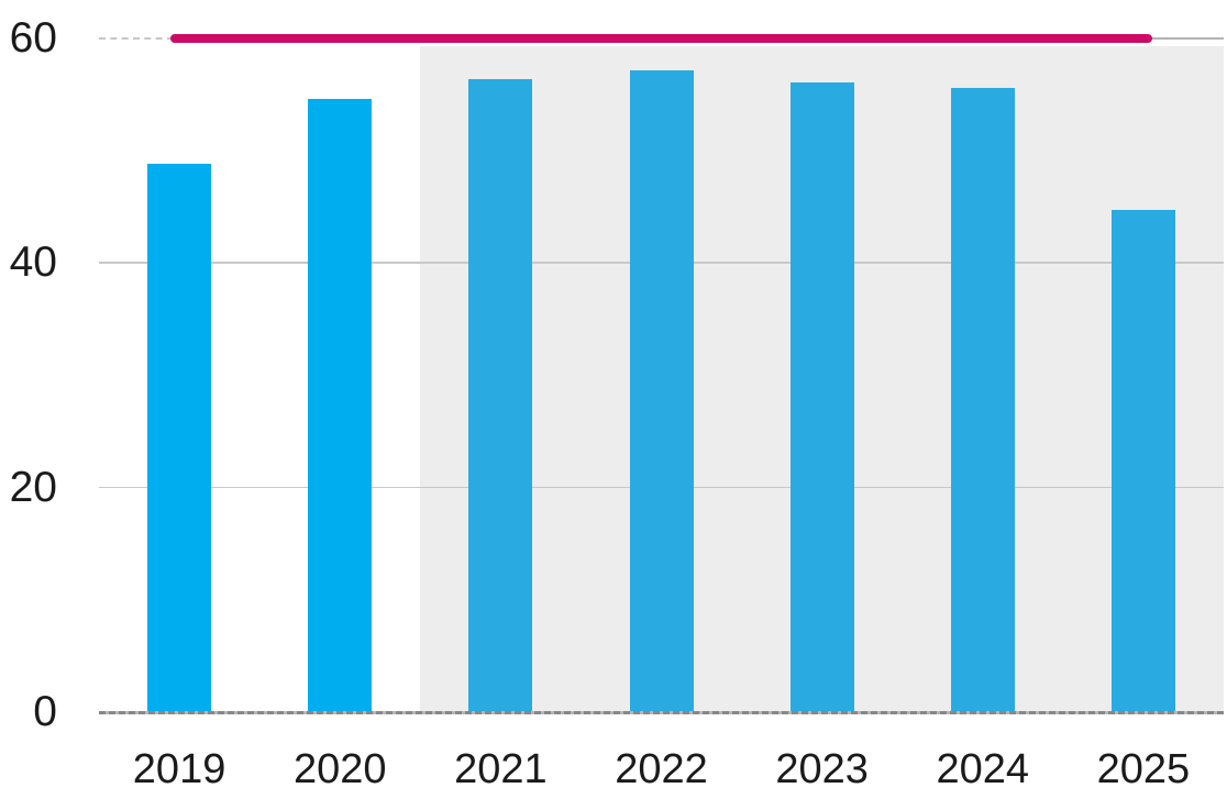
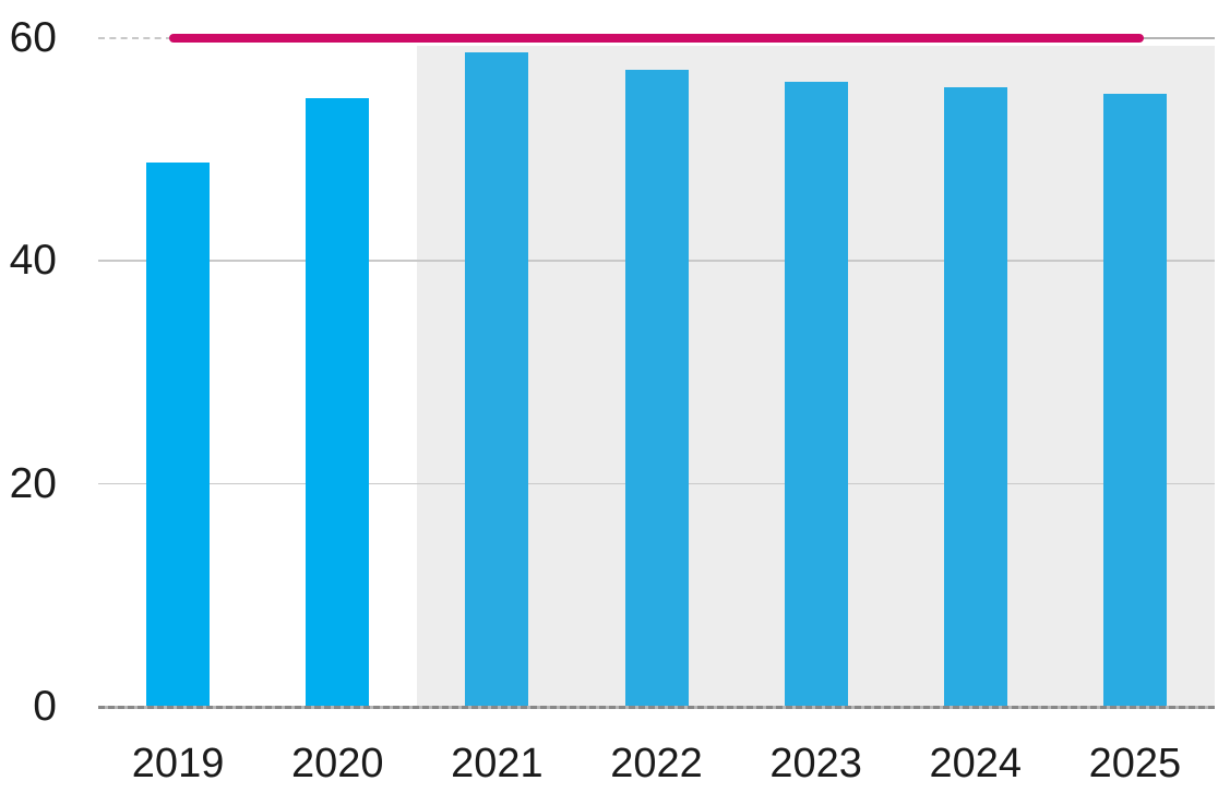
2021: 56.4 -> 58.7
2025: 44.7 -> 55.0
